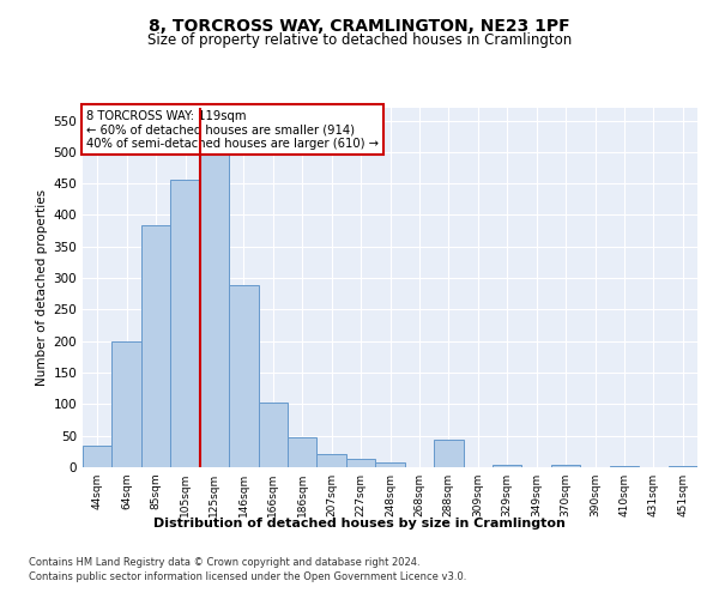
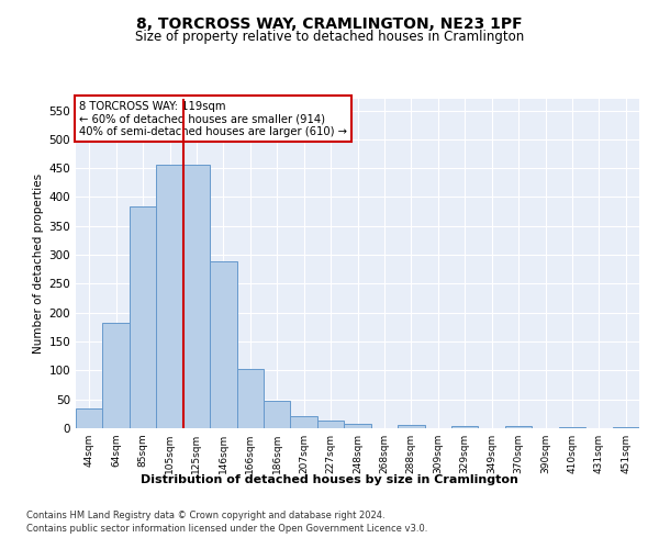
64sqm: 200 -> 182
125sqm: 496 -> 456
288sqm: 44 -> 5
